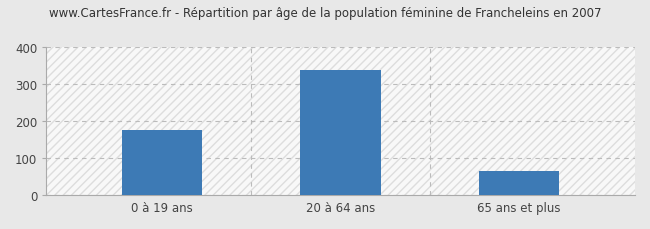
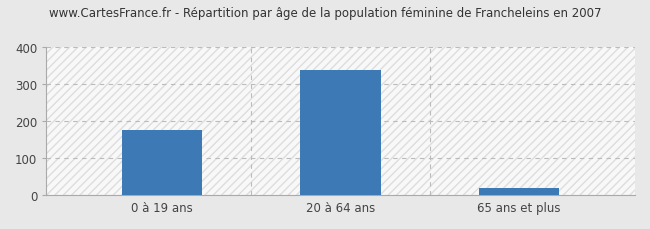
65 ans et plus: 65 -> 20
